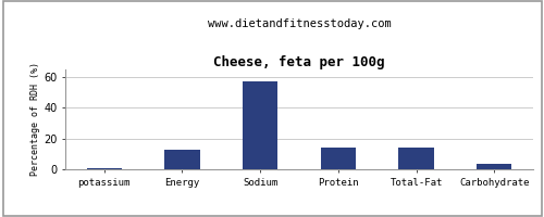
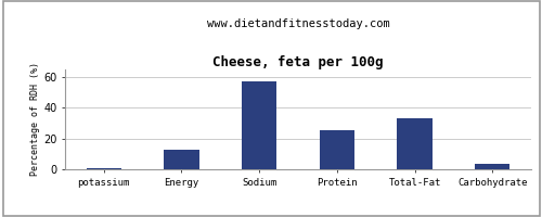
Protein: 14 -> 26
Total-Fat: 14 -> 33
